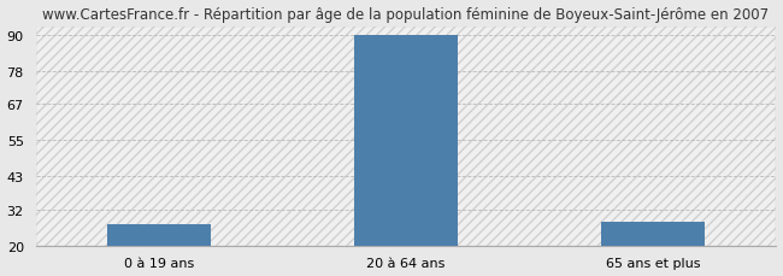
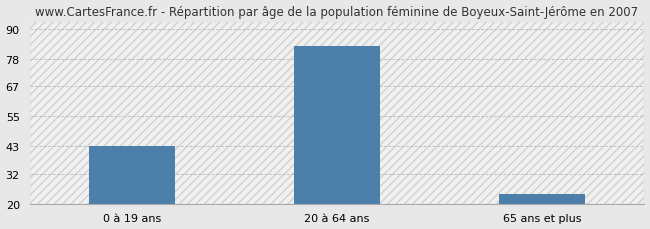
0 à 19 ans: 27 -> 43
20 à 64 ans: 90 -> 83
65 ans et plus: 28 -> 24
